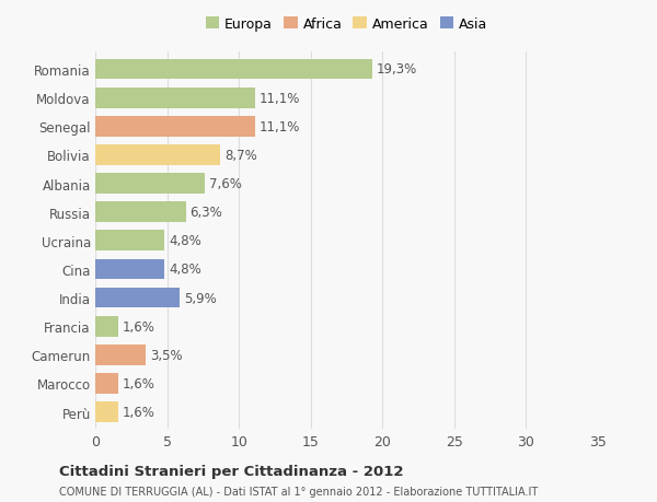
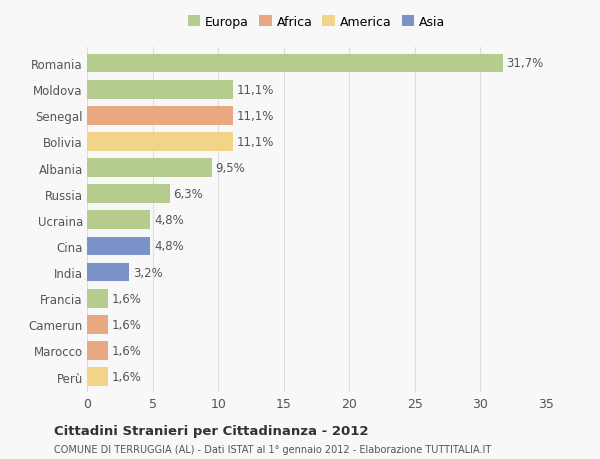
Romania: 19,3% -> 31,7%
Bolivia: 8,7% -> 11,1%
Albania: 7,6% -> 9,5%
India: 5,9% -> 3,2%
Camerun: 3,5% -> 1,6%
